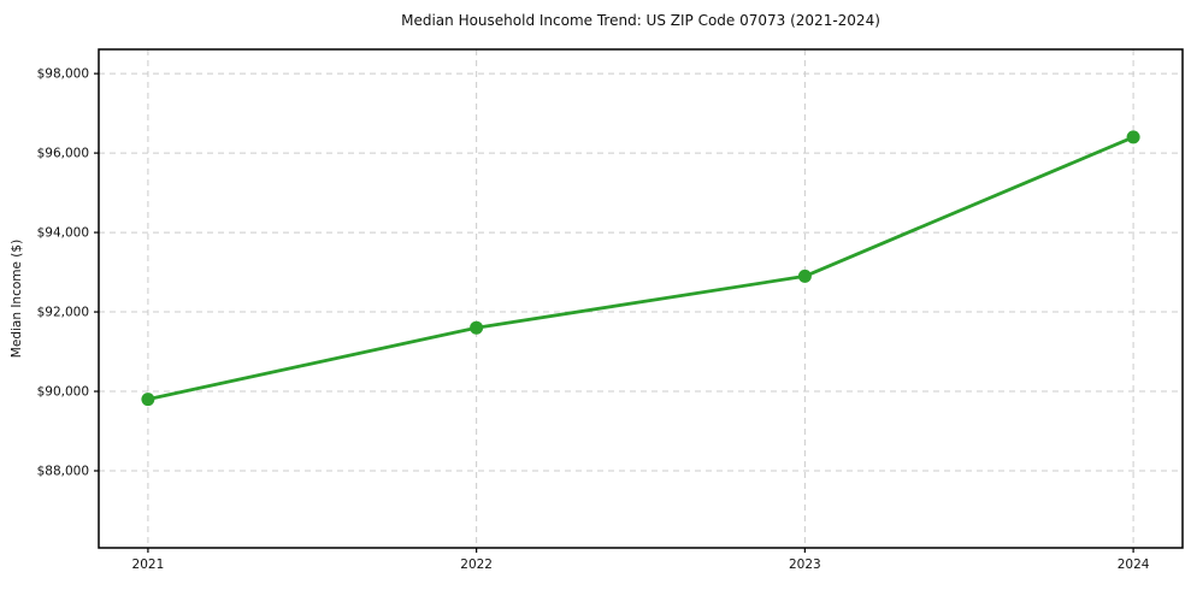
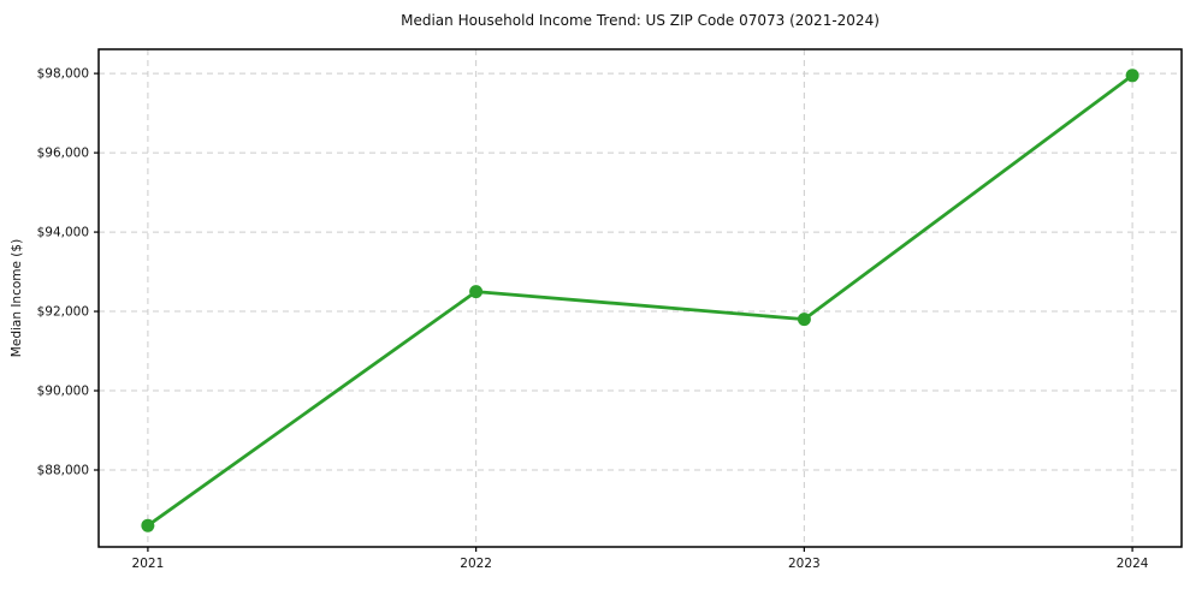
2021: $89800 -> $86600
2022: $91600 -> $92500
2023: $92900 -> $91800
2024: $96400 -> $98000
